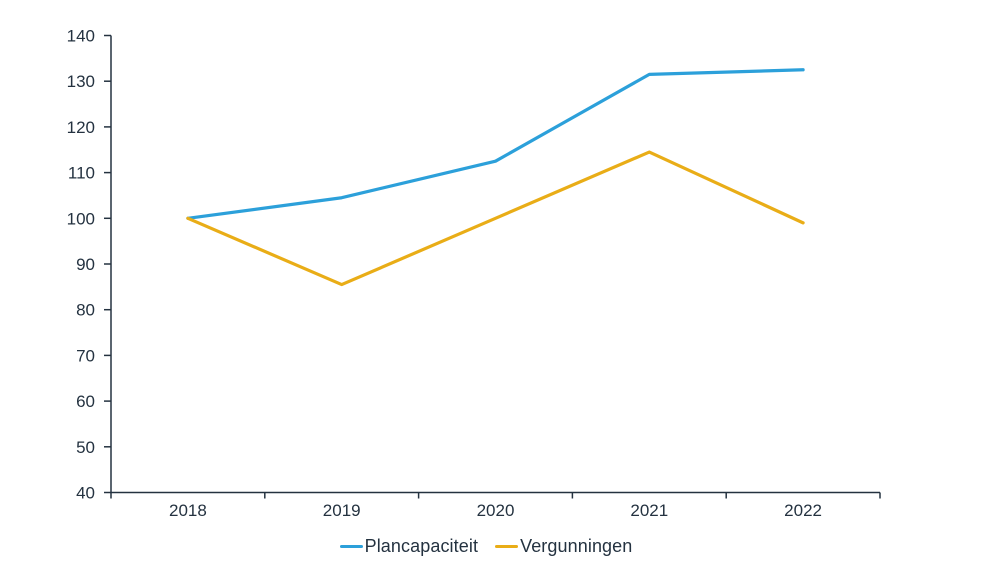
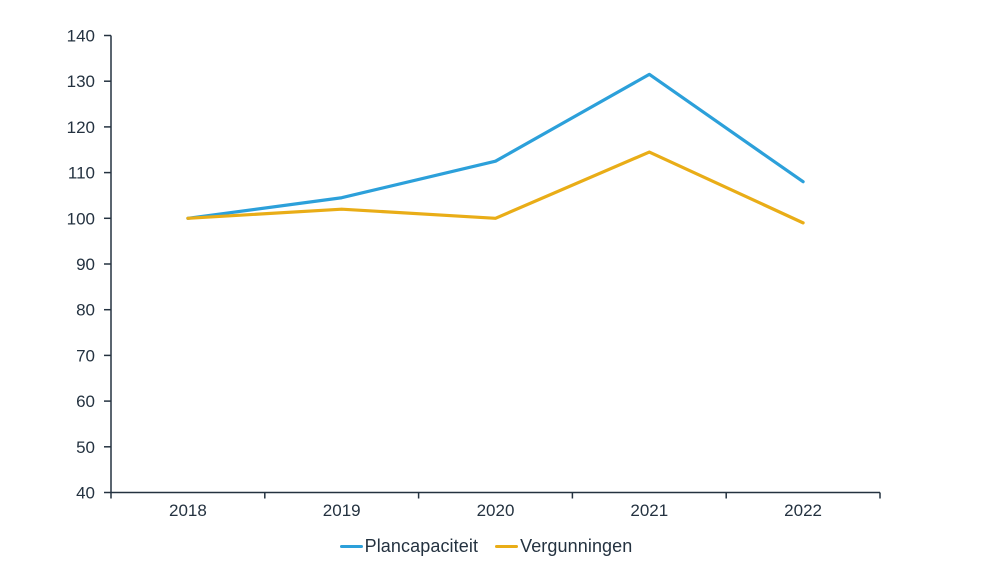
Vergunningen/2019: 86 -> 102
Plancapaciteit/2022: 132 -> 108
